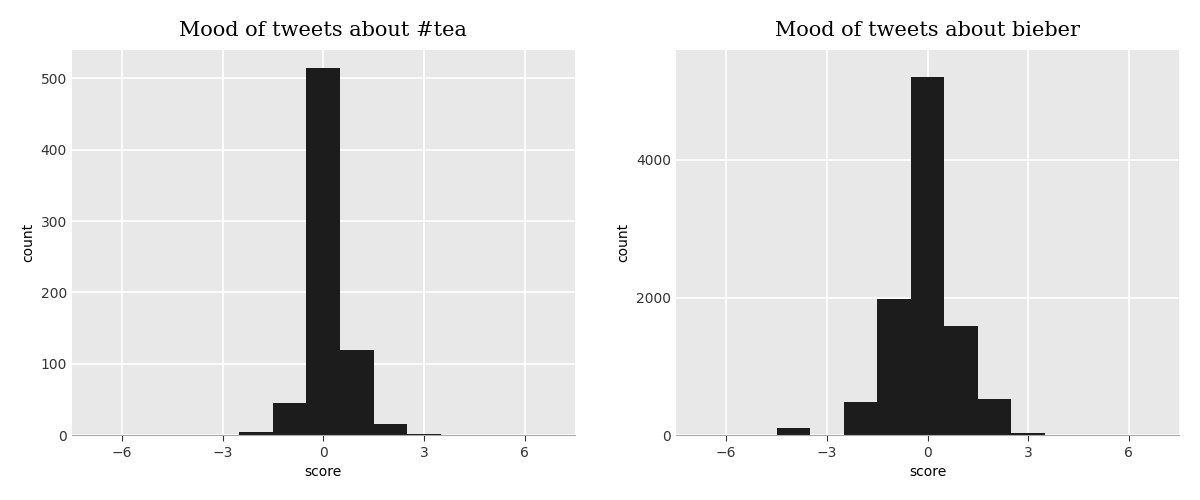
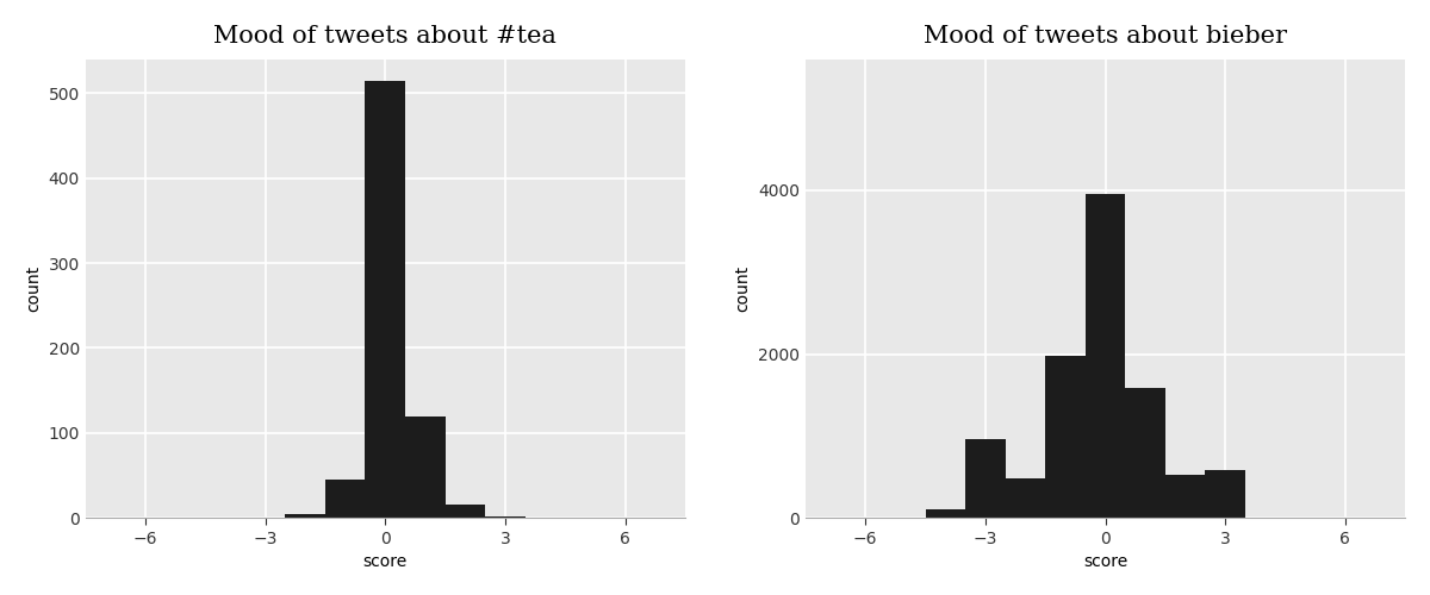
Mood of tweets about bieber/−3: 10 -> 960
Mood of tweets about bieber/0: 5200 -> 3960
Mood of tweets about bieber/3: 30 -> 580
